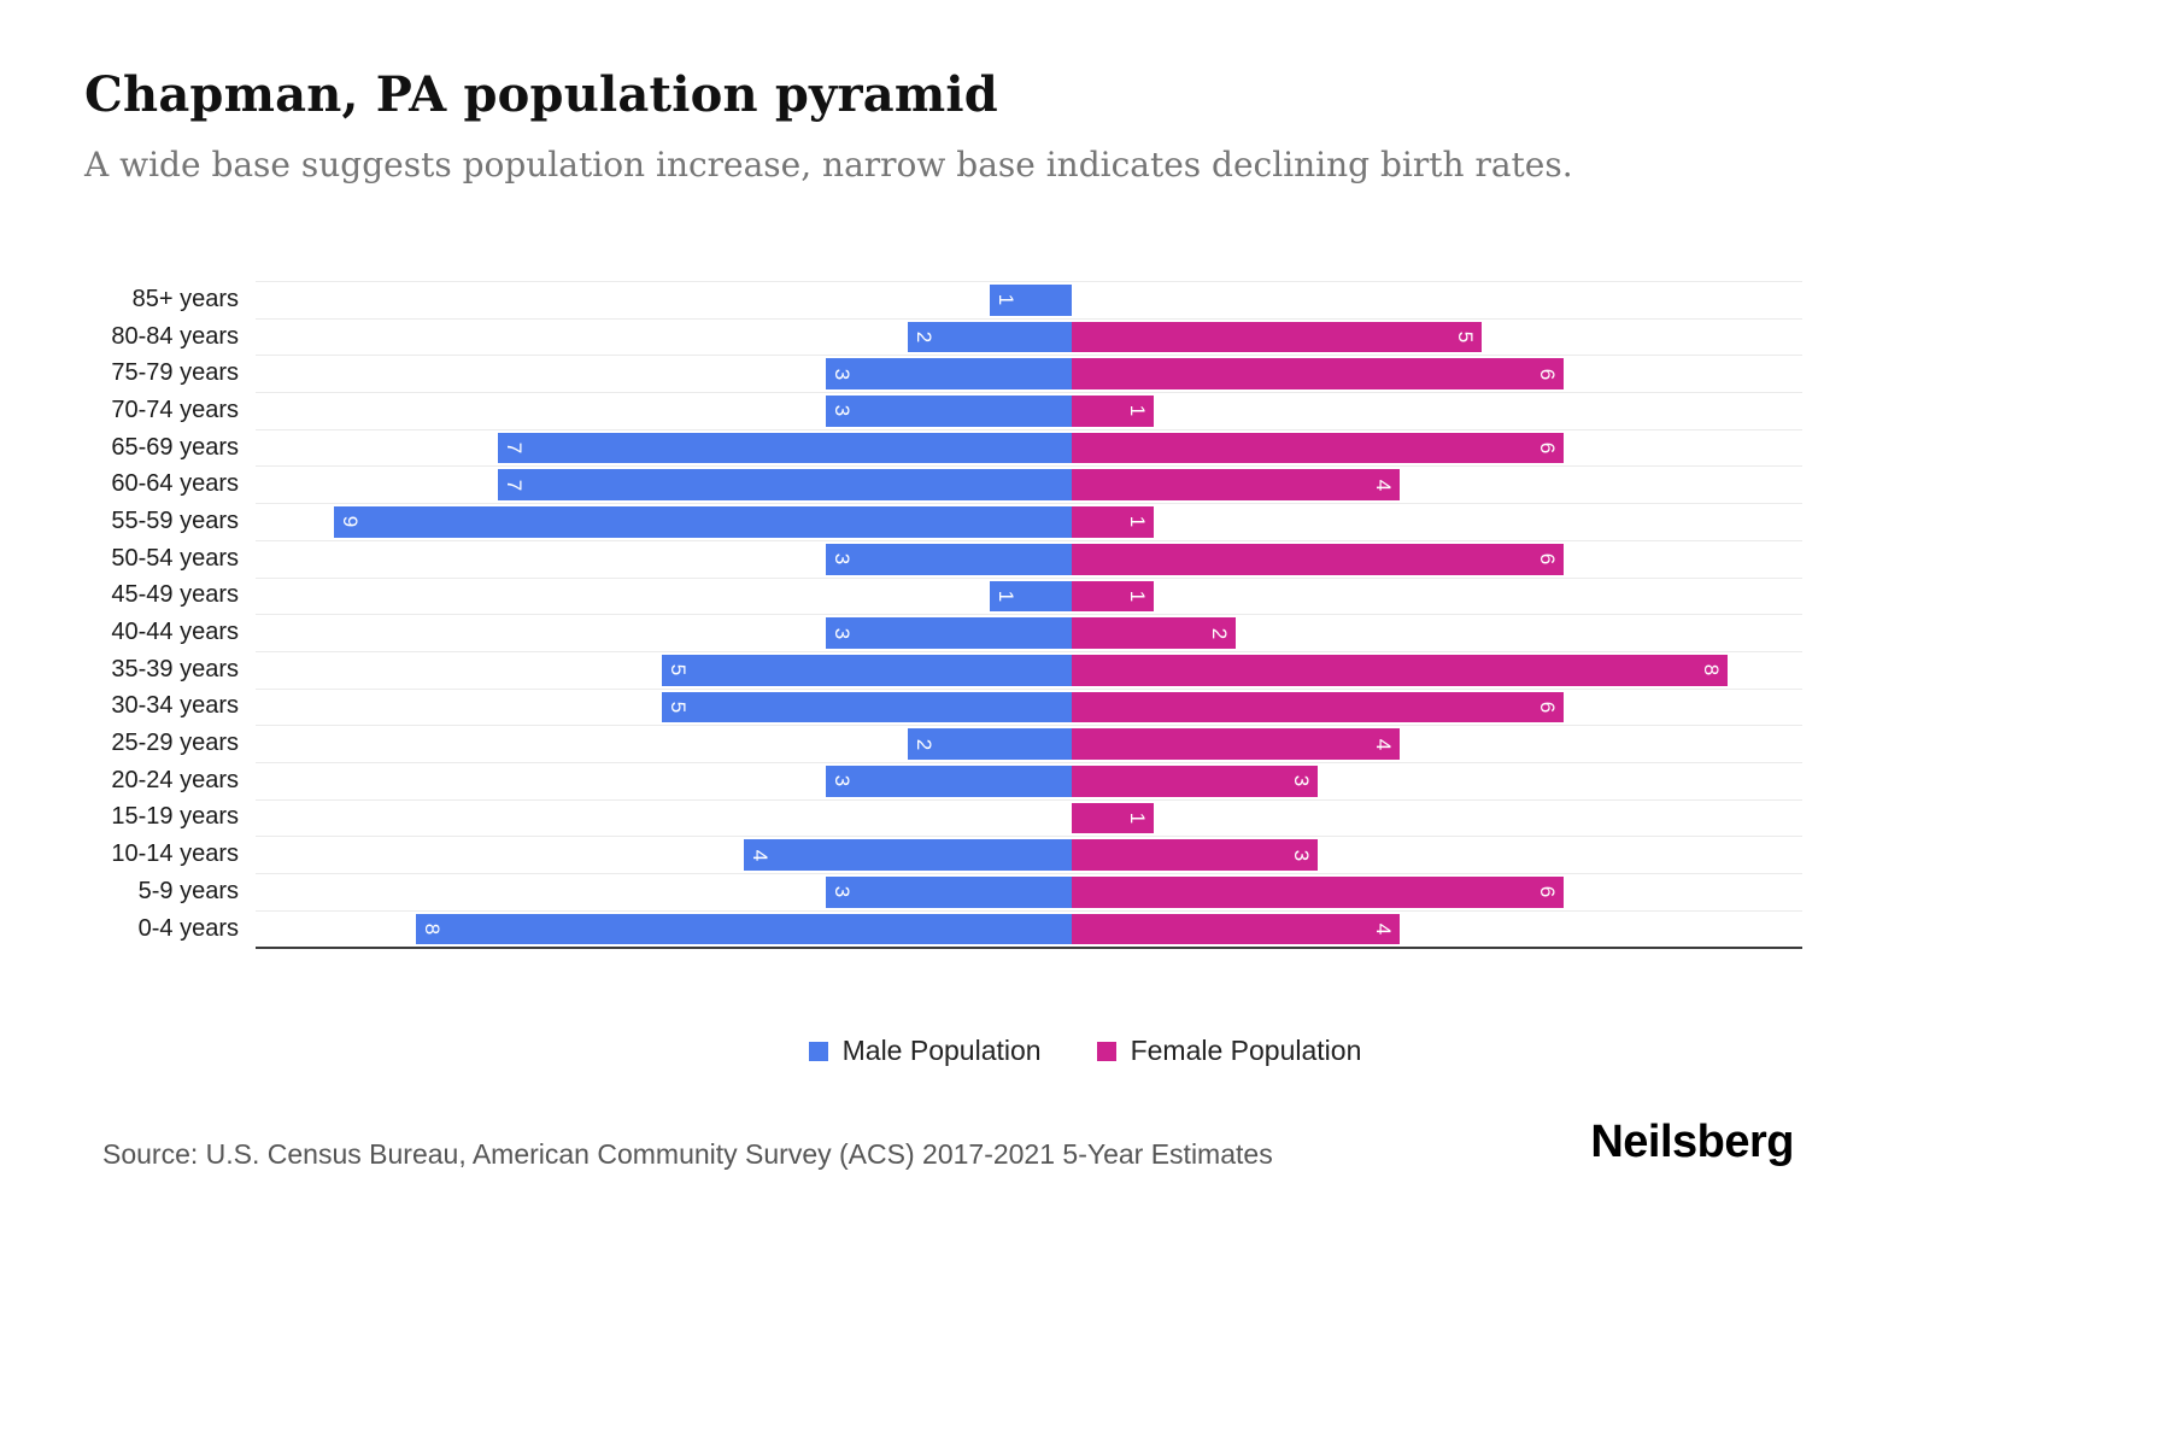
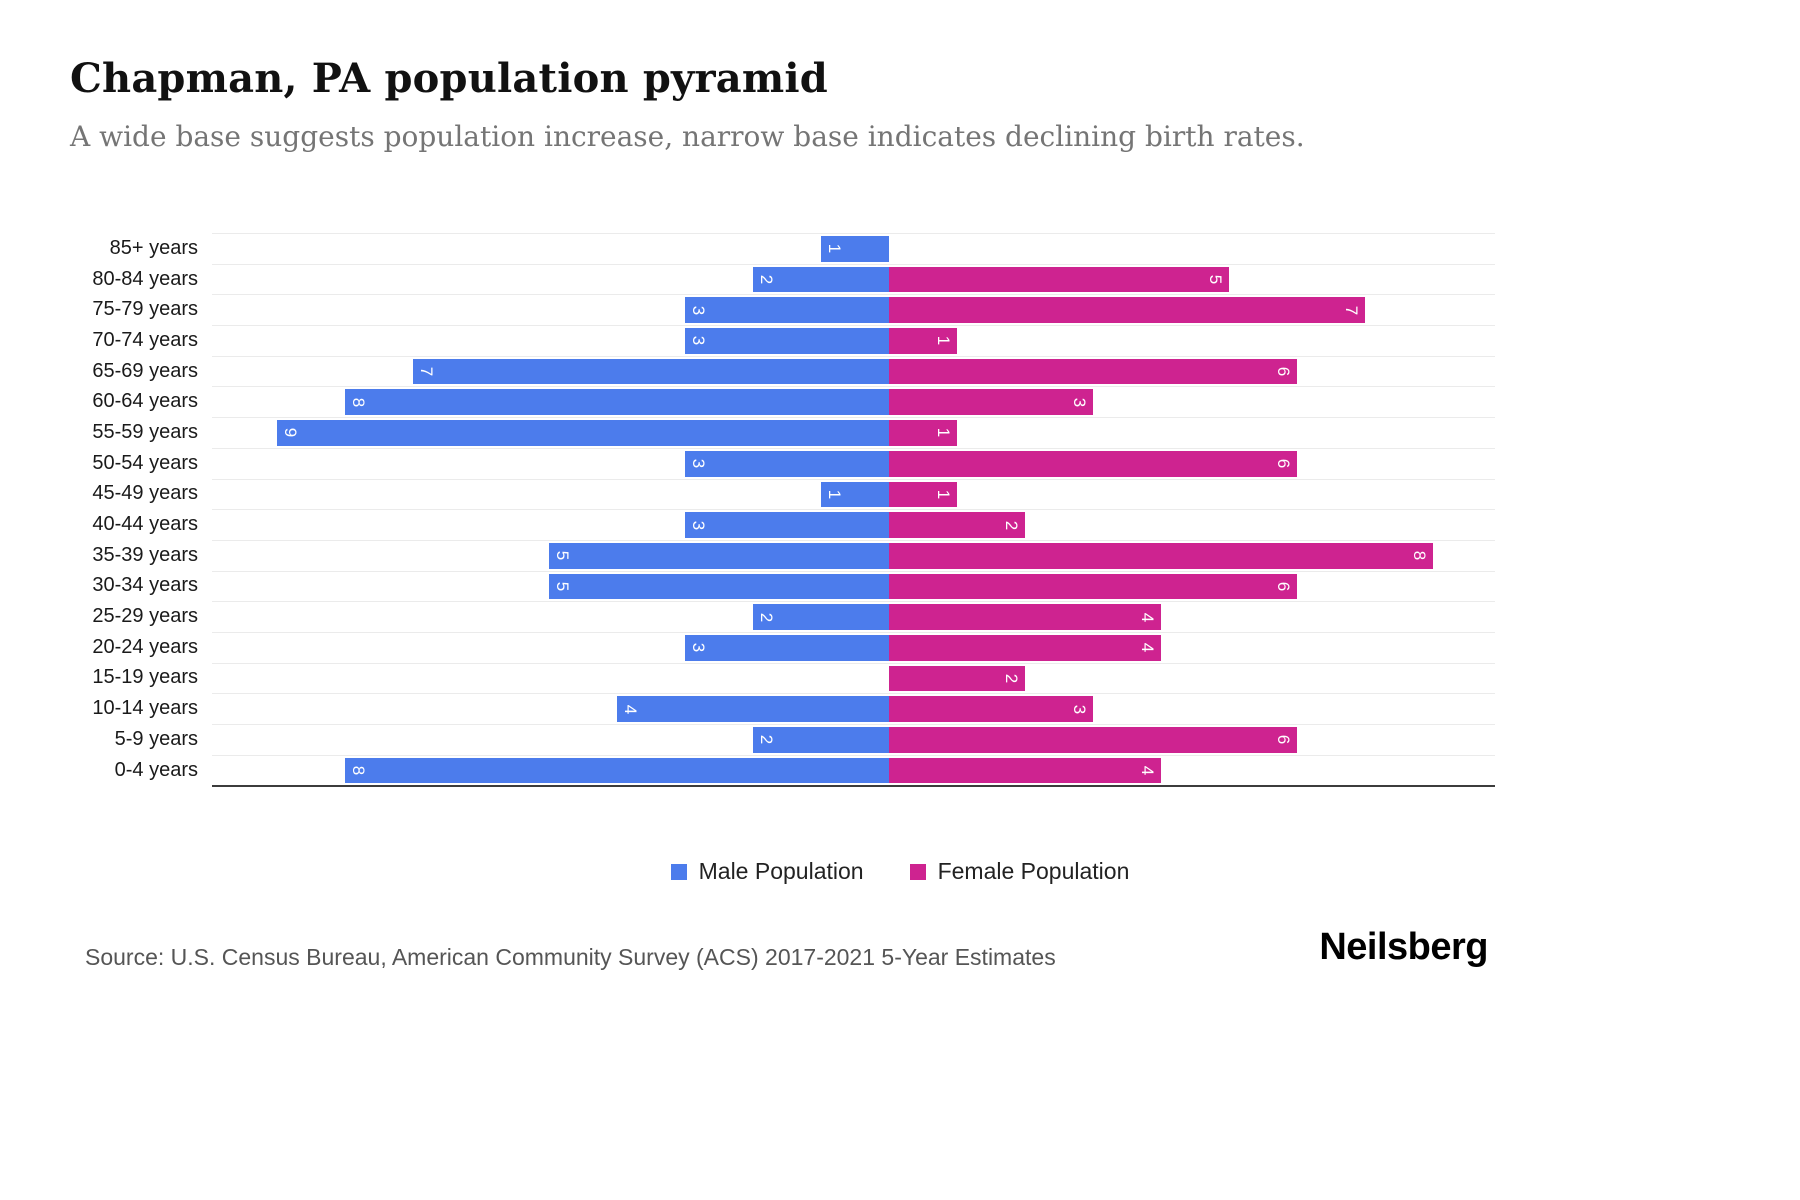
Female Population/75-79 years: 6 -> 7
Male Population/60-64 years: 7 -> 8
Female Population/60-64 years: 4 -> 3
Female Population/20-24 years: 3 -> 4
Female Population/15-19 years: 1 -> 2
Male Population/5-9 years: 3 -> 2
